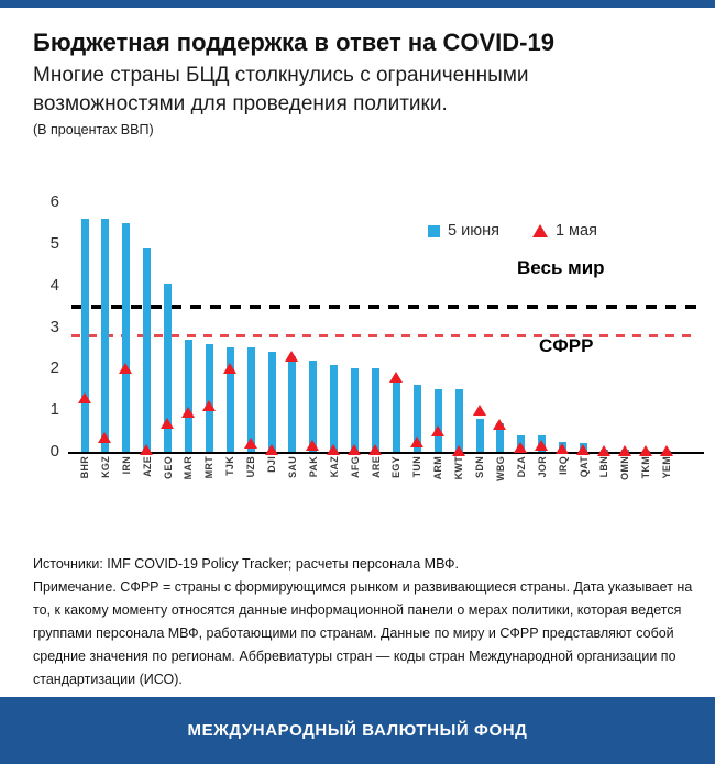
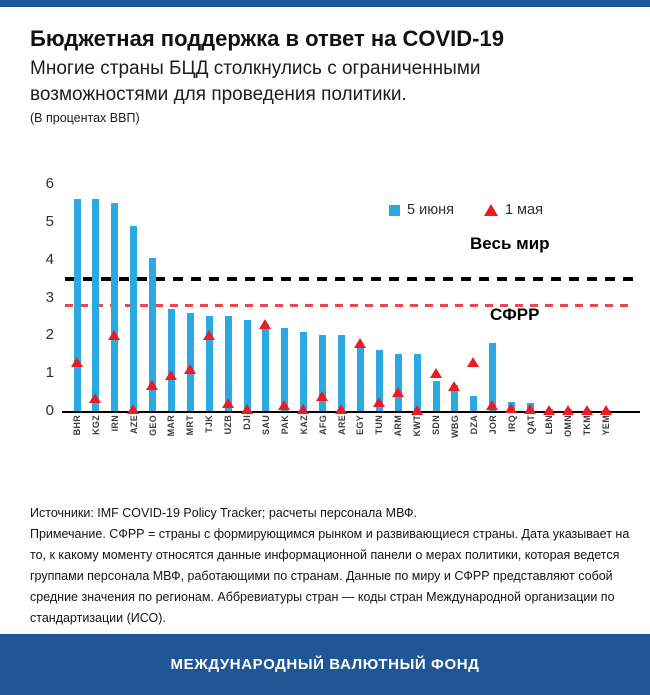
1 мая/AFG: 0.1 -> 0.4
1 мая/DZA: 0.1 -> 1.3
5 июня/JOR: 0.4 -> 1.8
